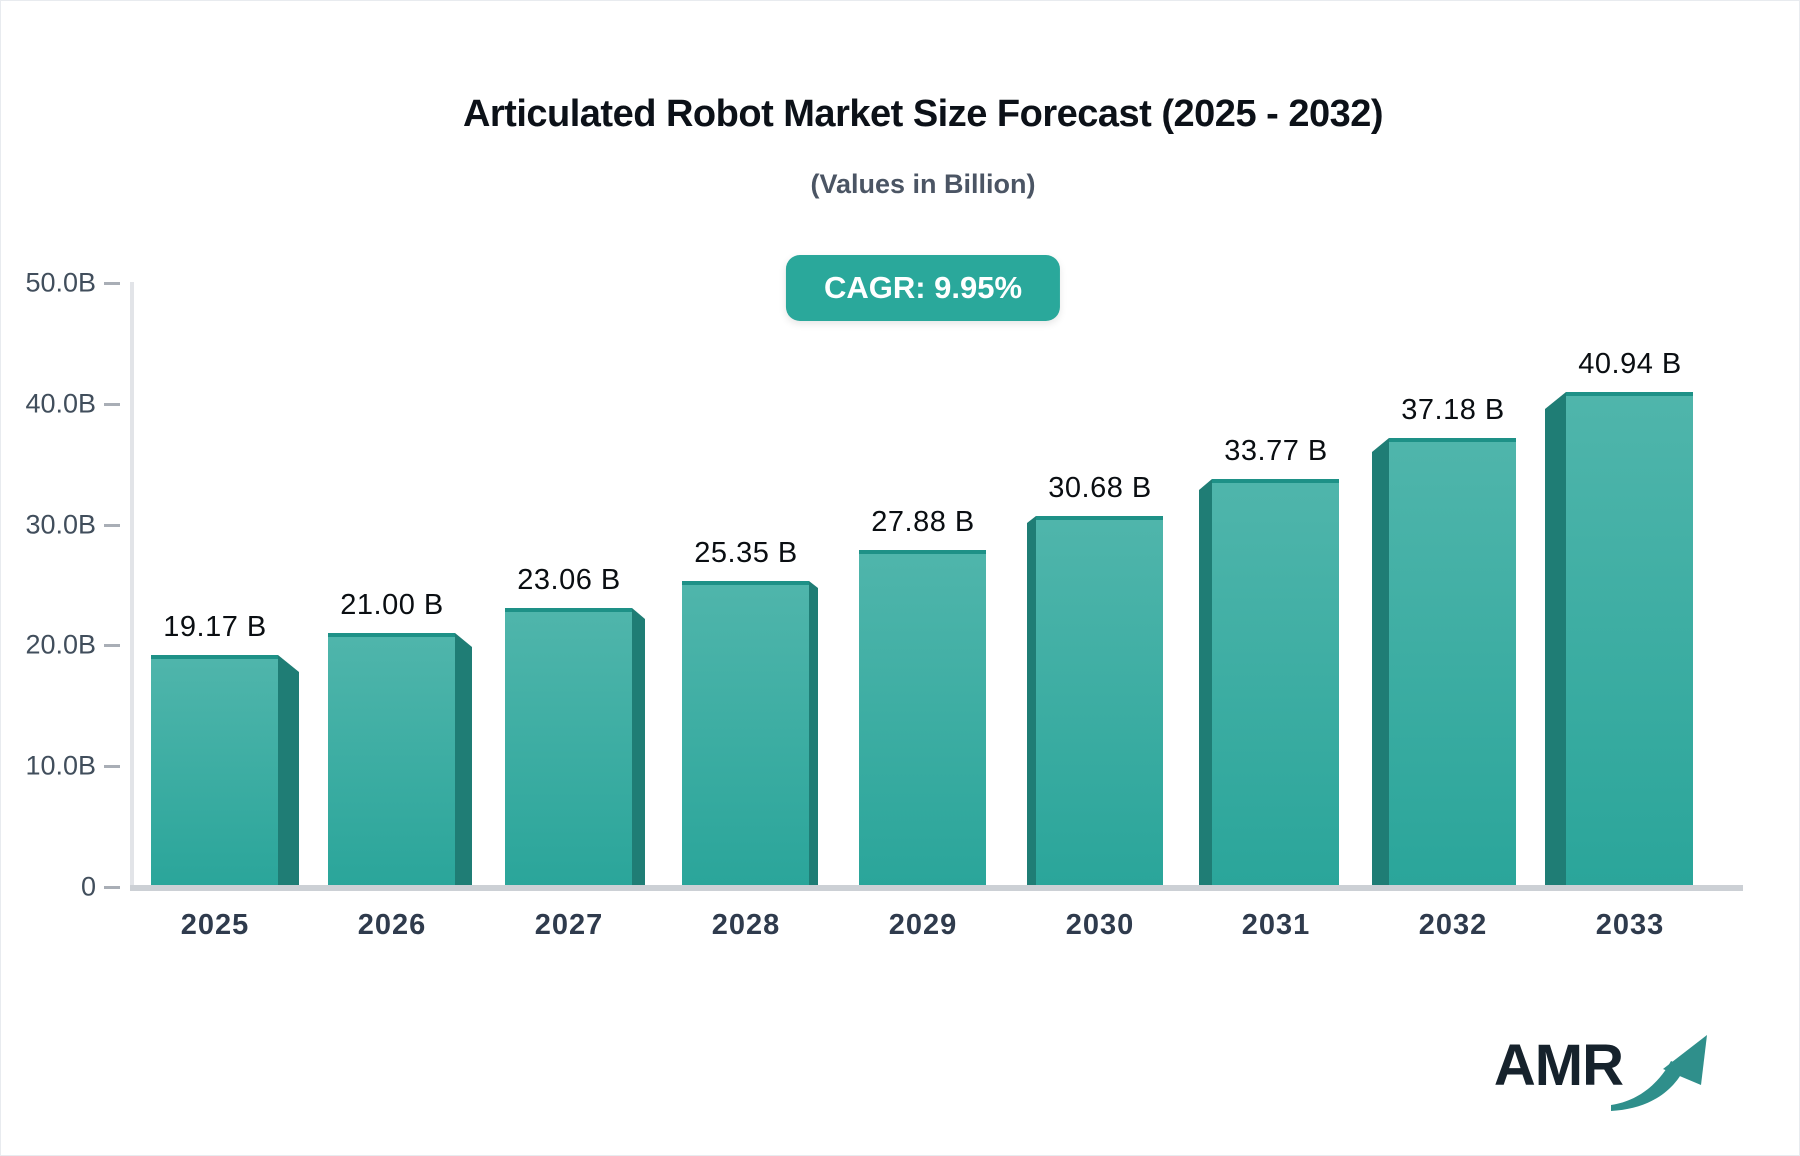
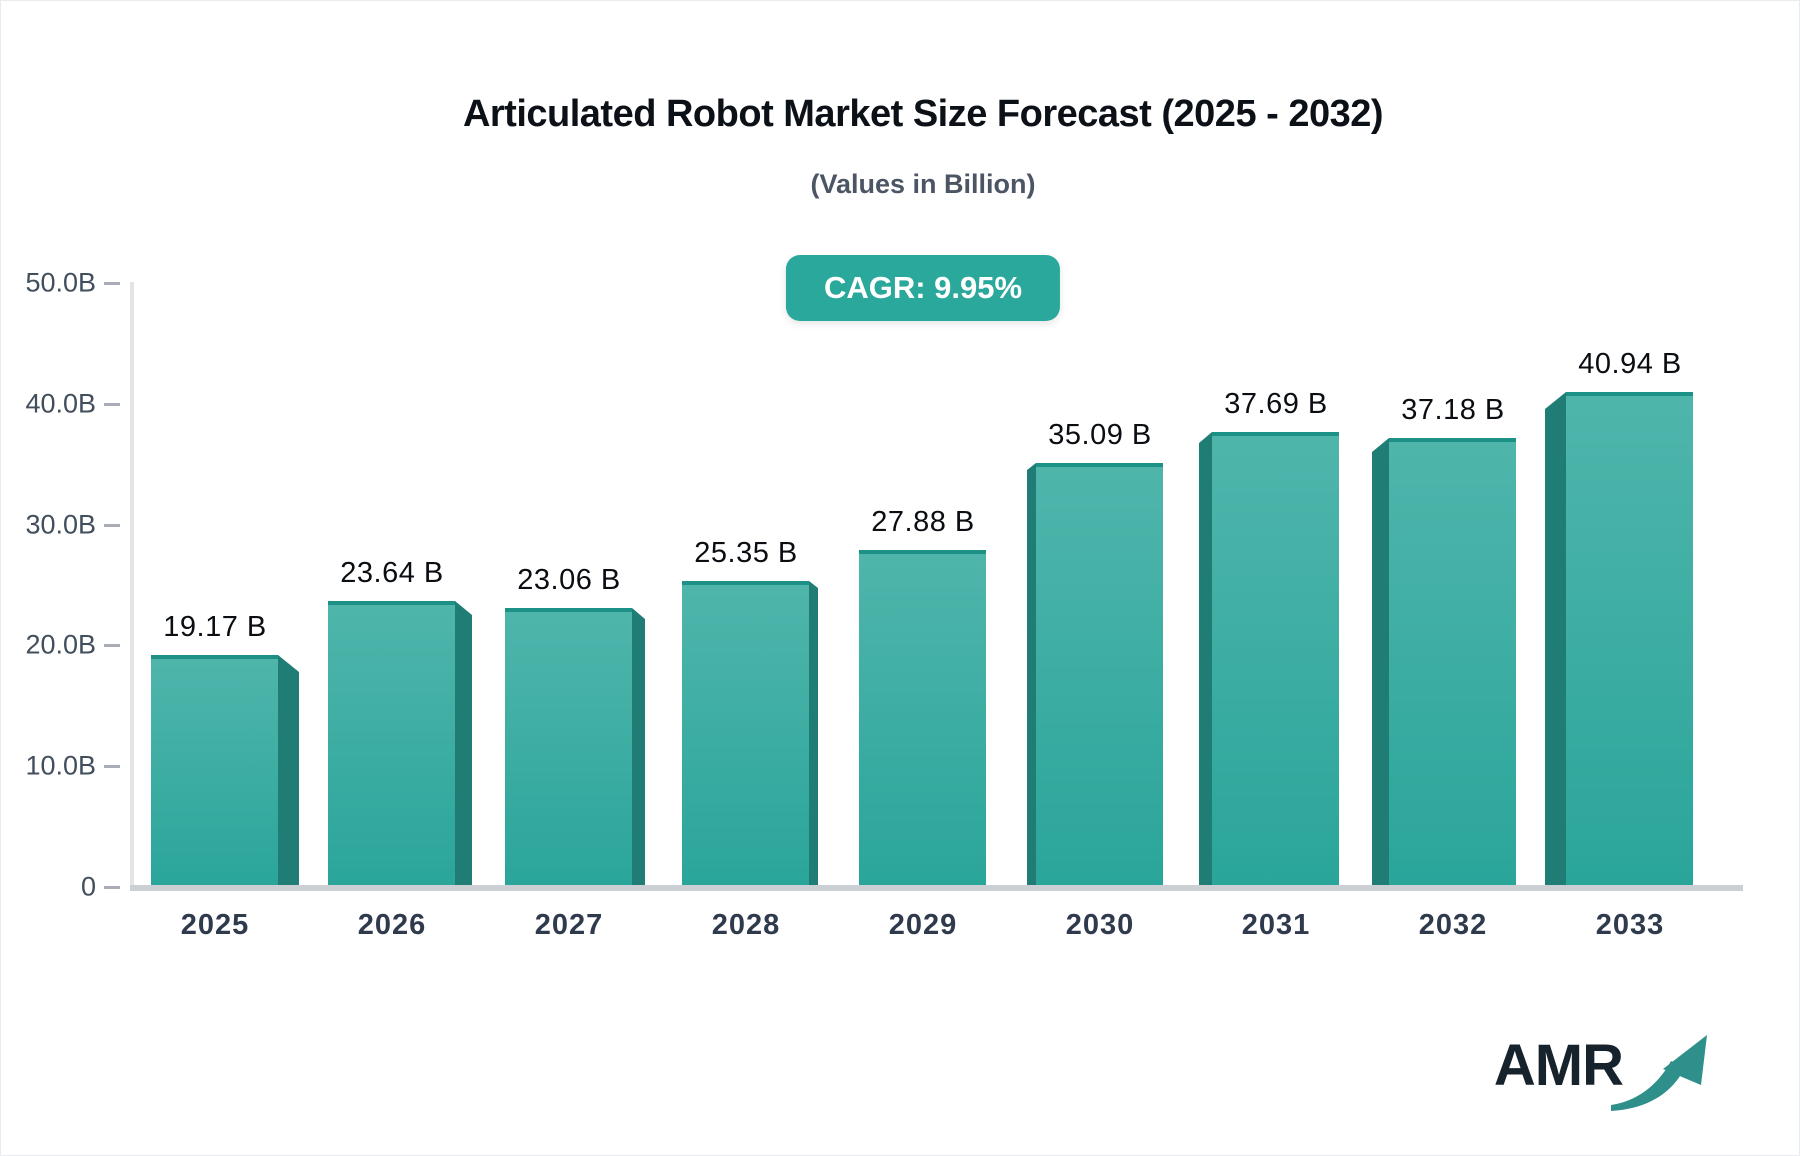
2026: 21.00 -> 23.64
2030: 30.68 -> 35.09
2031: 33.77 -> 37.69
